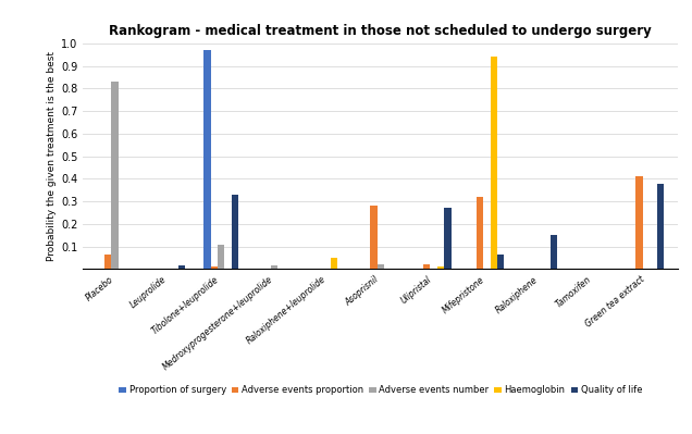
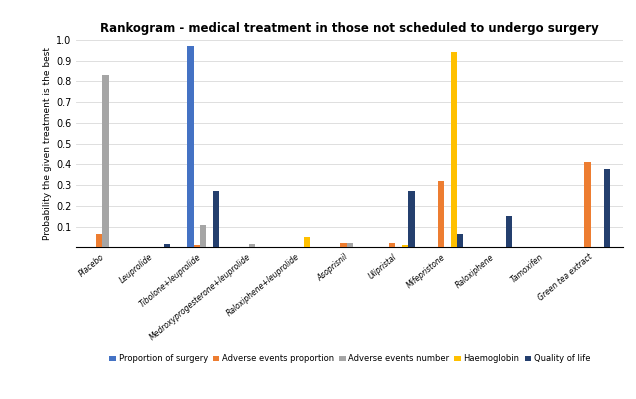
Quality of life/Tibolone+leuprolide: 0.330 -> 0.270
Adverse events proportion/Asoprisnil: 0.280 -> 0.020
